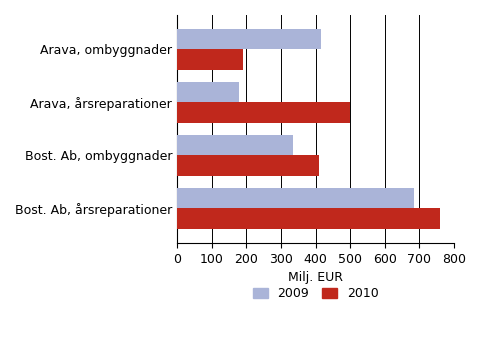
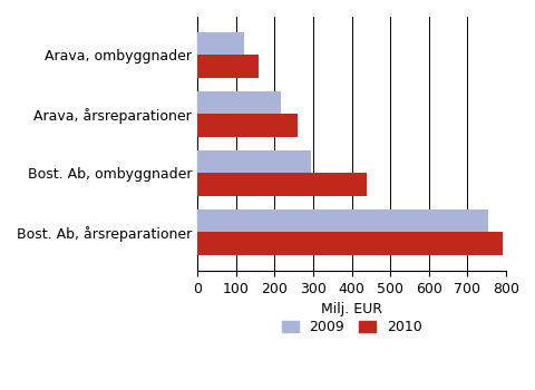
2009/Arava, ombyggnader: 415 -> 120
2010/Arava, ombyggnader: 190 -> 160
2009/Arava, årsreparationer: 180 -> 215
2010/Arava, årsreparationer: 500 -> 260
2009/Bost. Ab, ombyggnader: 335 -> 295
2010/Bost. Ab, ombyggnader: 410 -> 440
2009/Bost. Ab, årsreparationer: 685 -> 755
2010/Bost. Ab, årsreparationer: 760 -> 790
